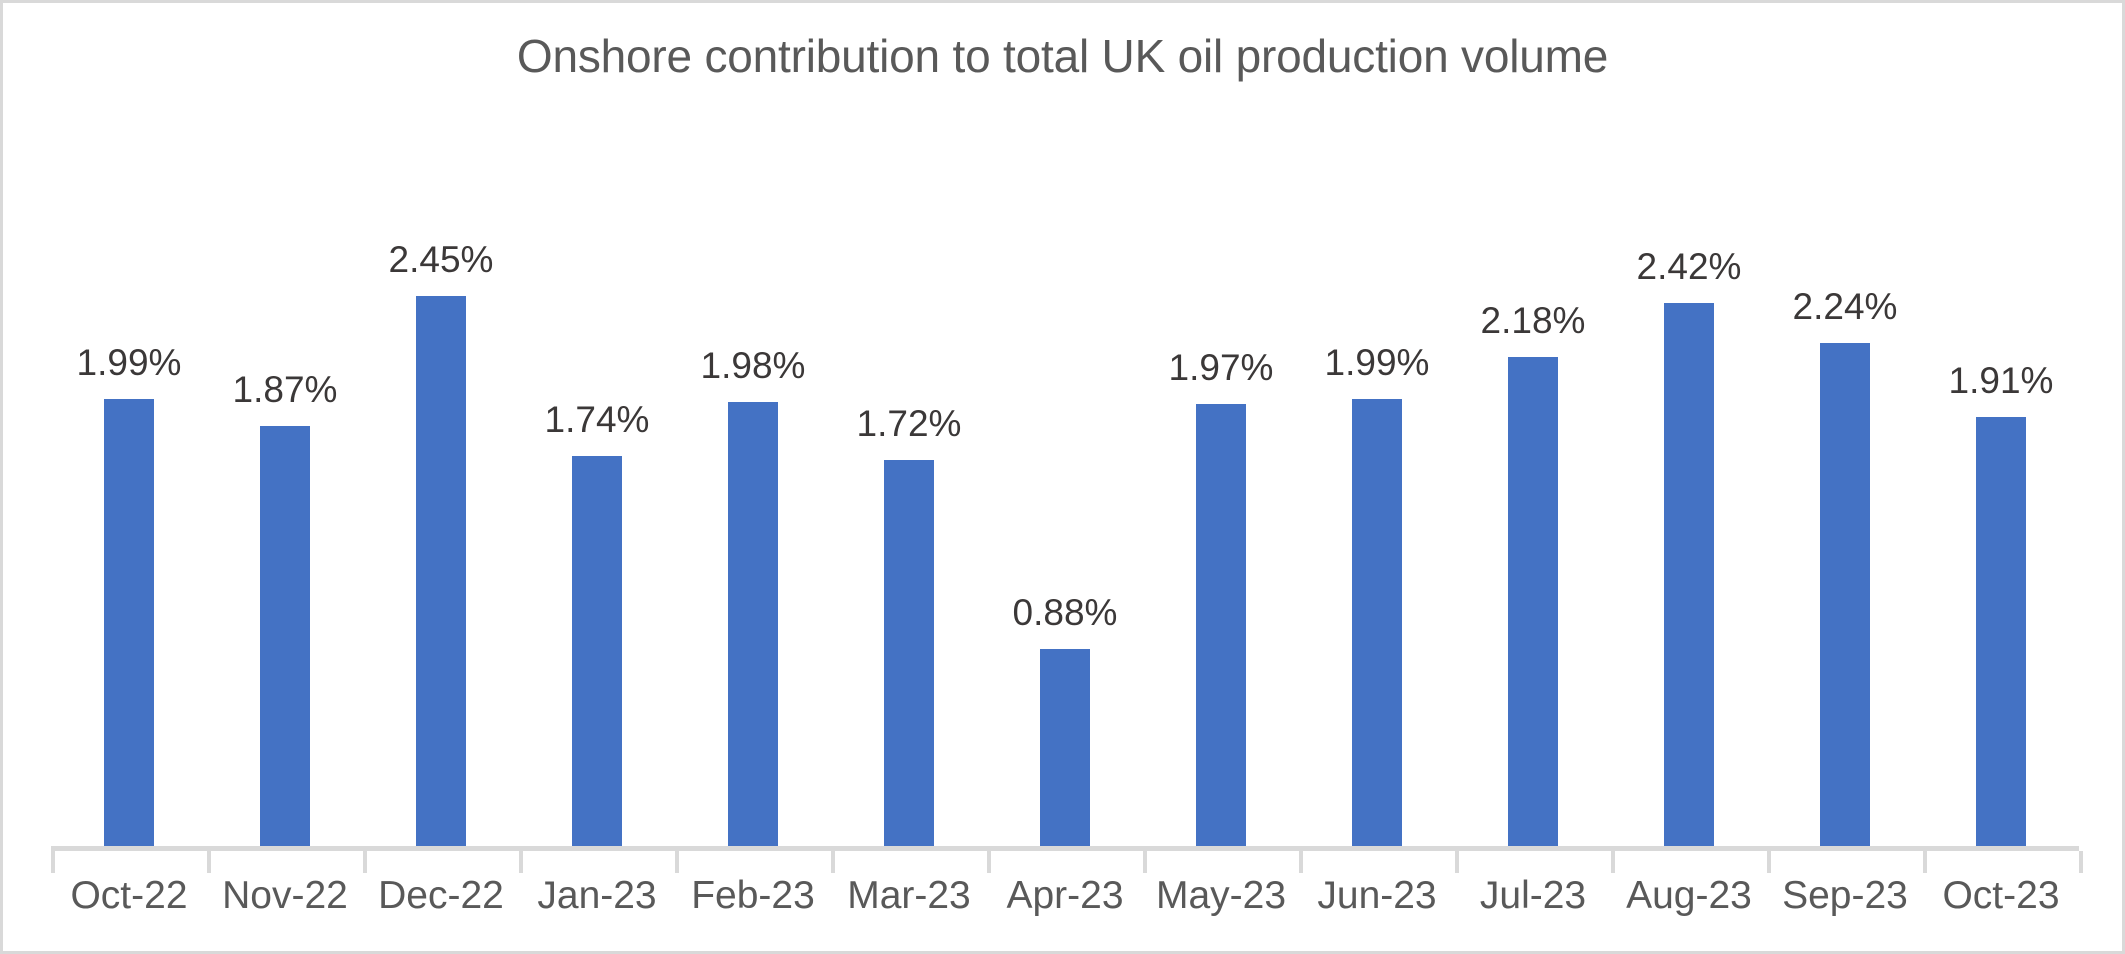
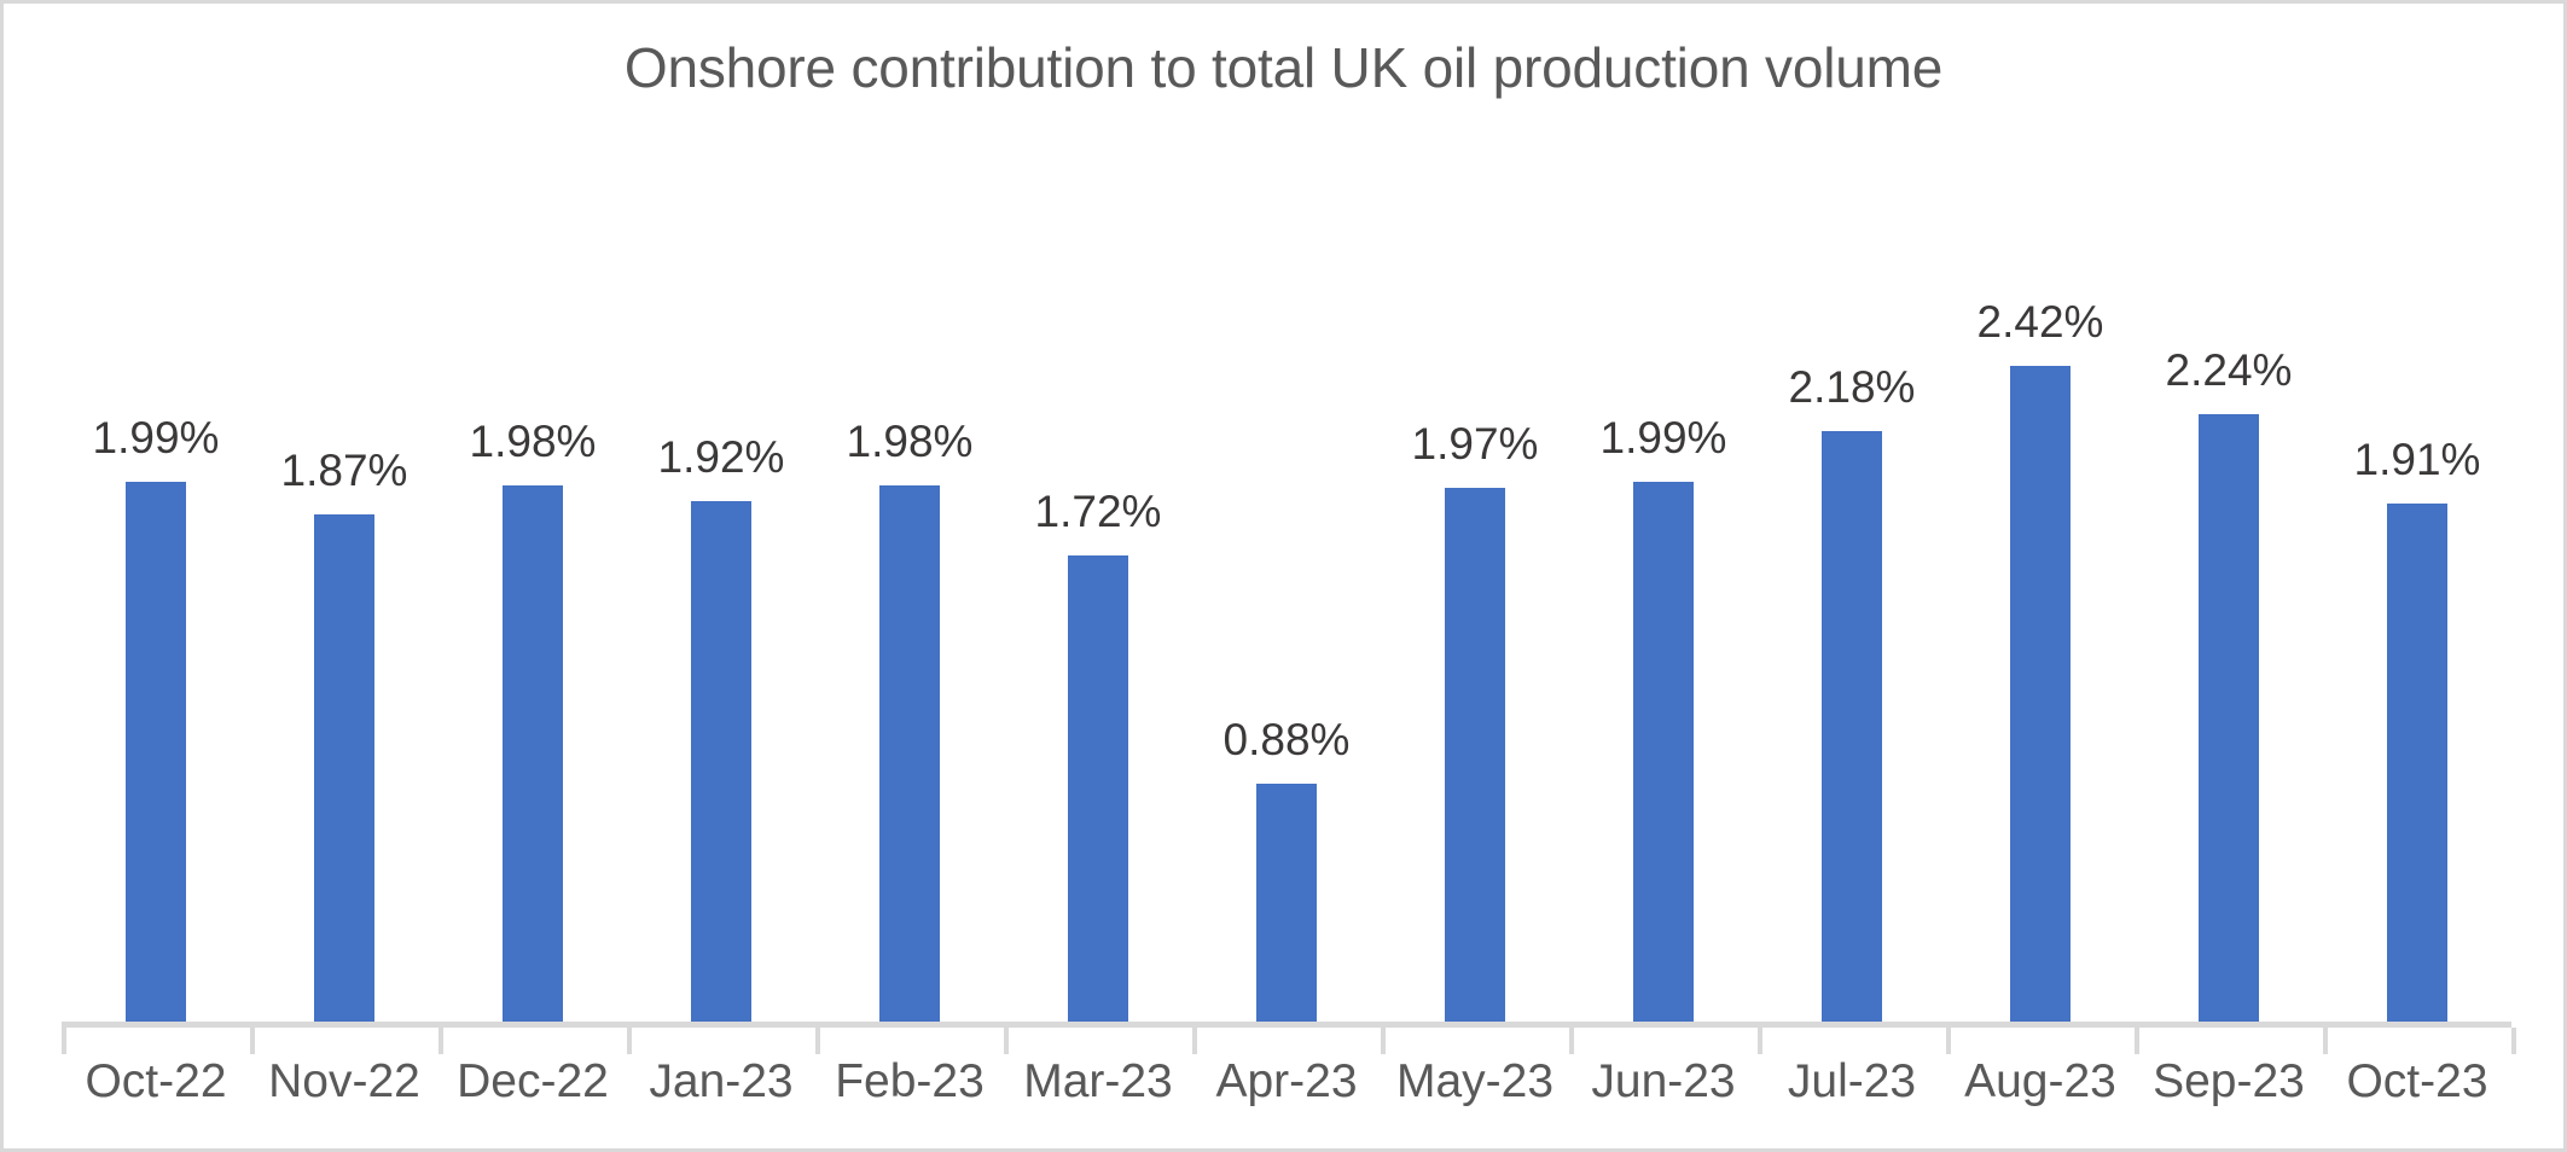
Dec-22: 2.45% -> 1.98%
Jan-23: 1.74% -> 1.92%
